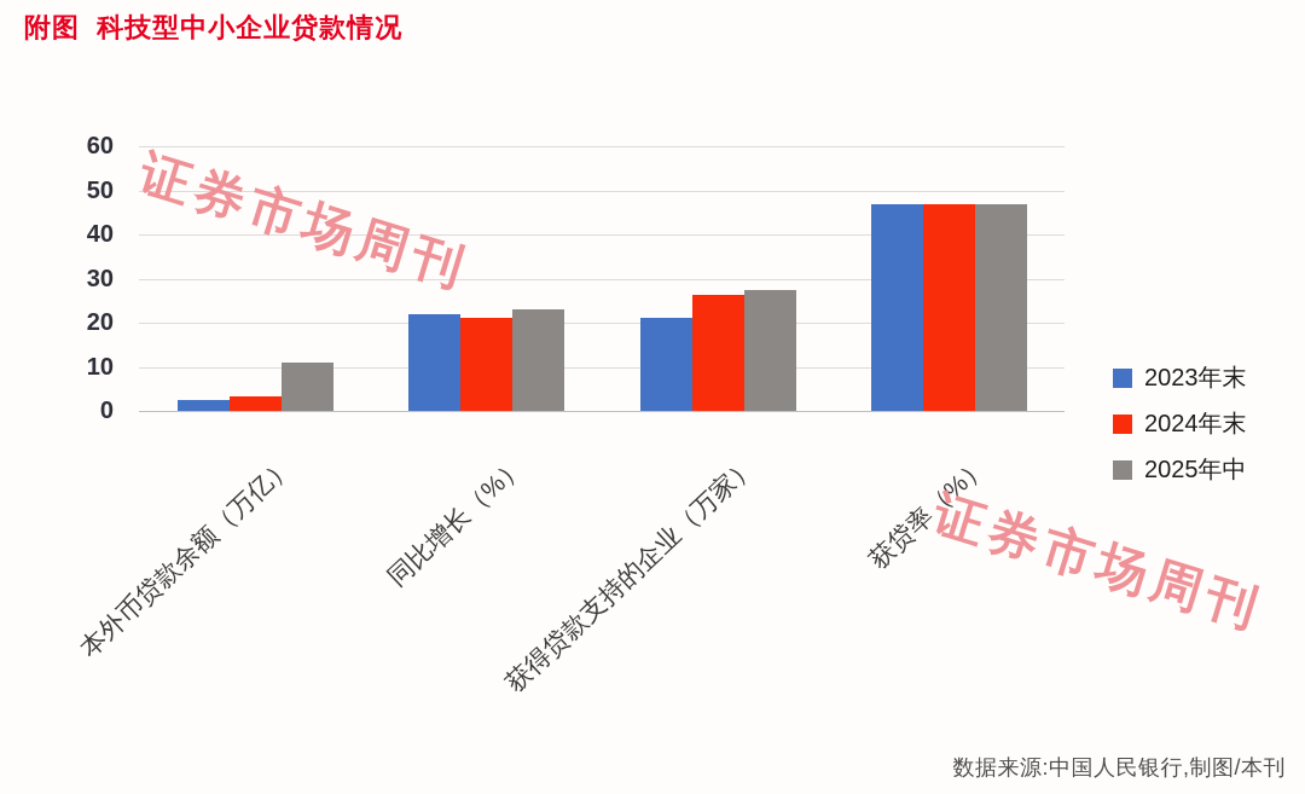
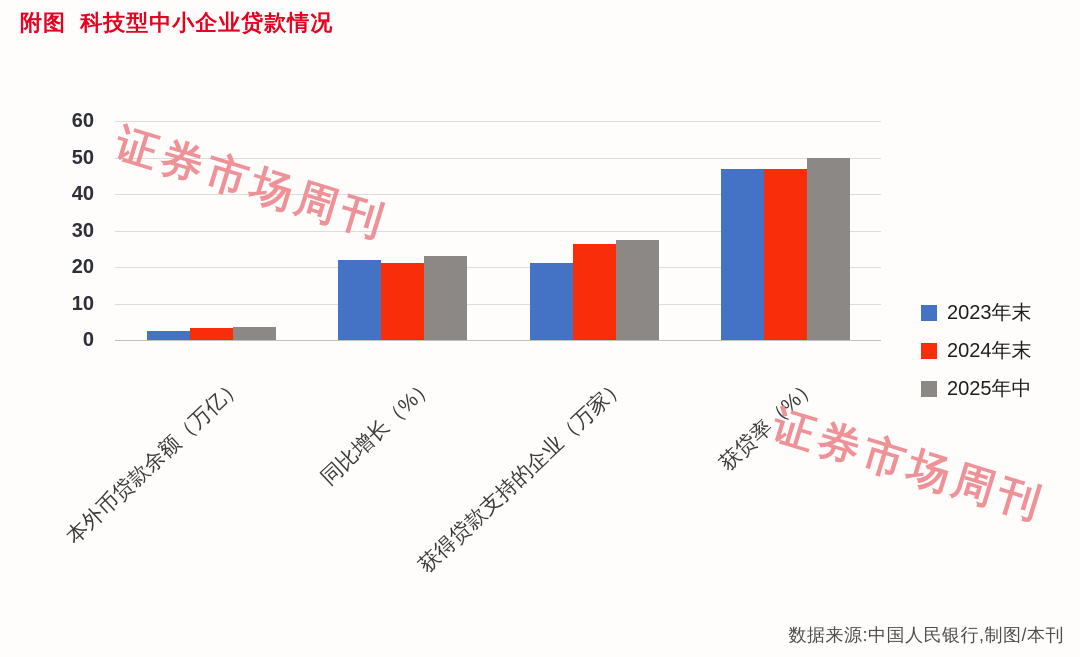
2025年中/本外币贷款余额（万亿）: 11 -> 3
2025年中/获贷率（%）: 47 -> 50
